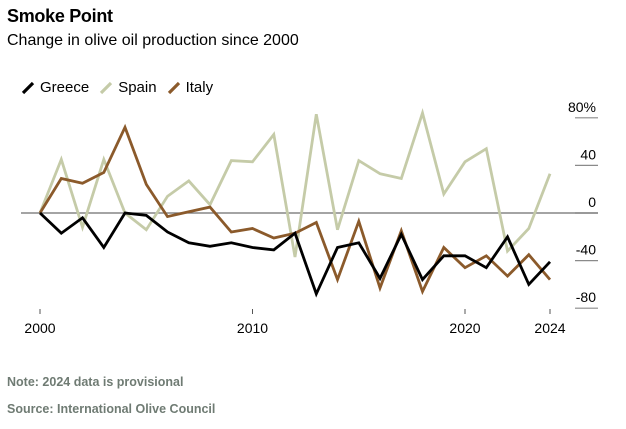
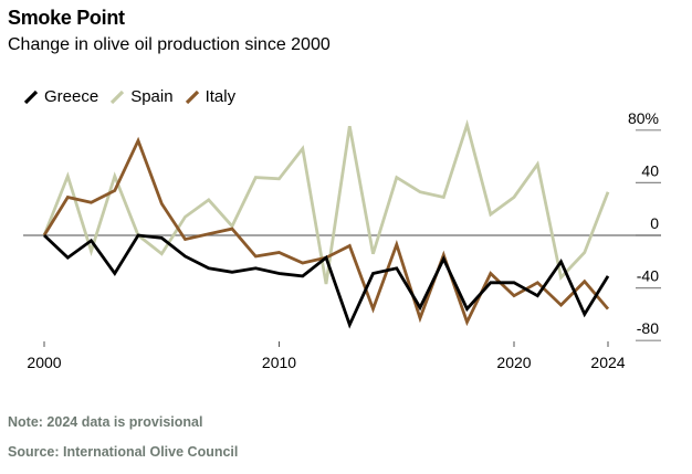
Spain/2020: 43% -> 29%
Greece/2024: -41% -> -31%
